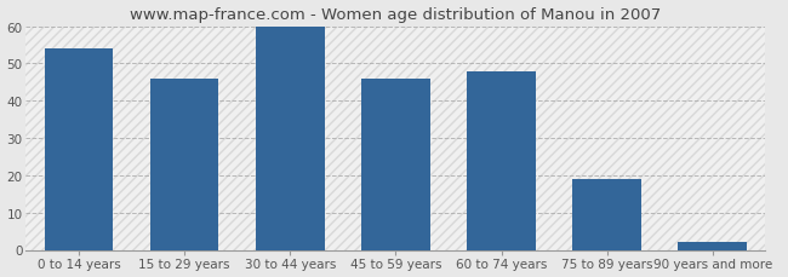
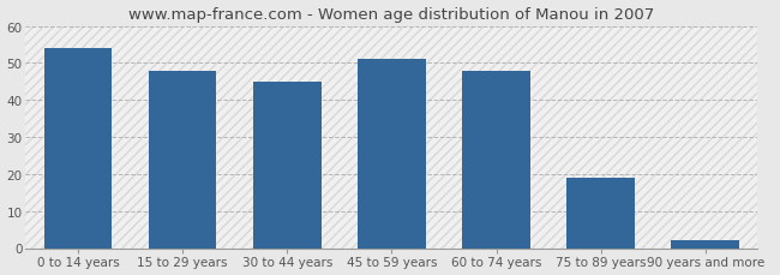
15 to 29 years: 46 -> 48
30 to 44 years: 60 -> 45
45 to 59 years: 46 -> 51
